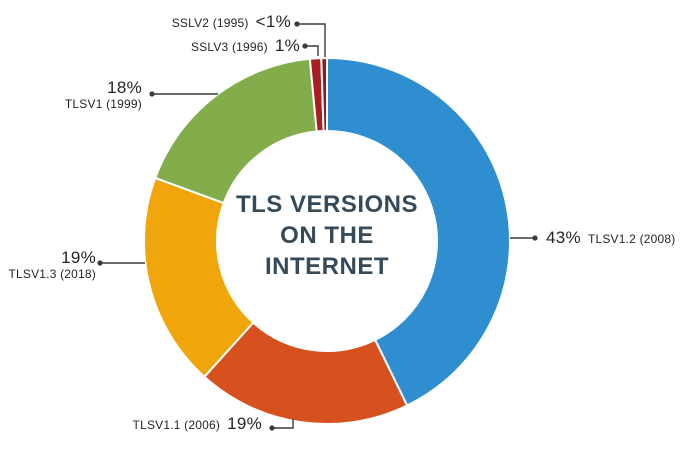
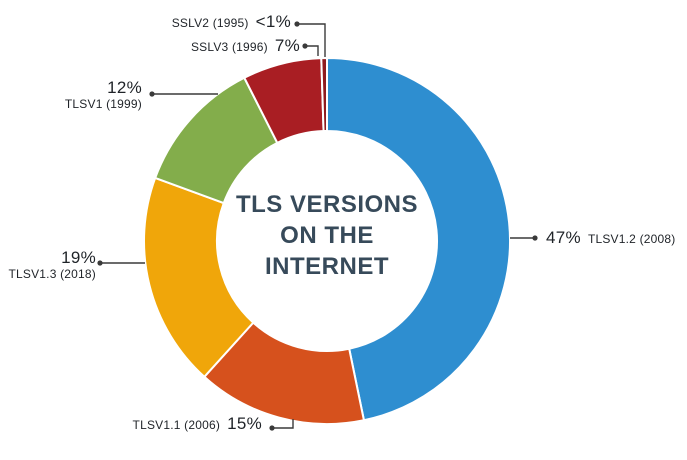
TLSV1.2 (2008): 43% -> 47%
TLSV1.1 (2006): 19% -> 15%
TLSV1 (1999): 18% -> 12%
SSLV3 (1996): 1% -> 7%
